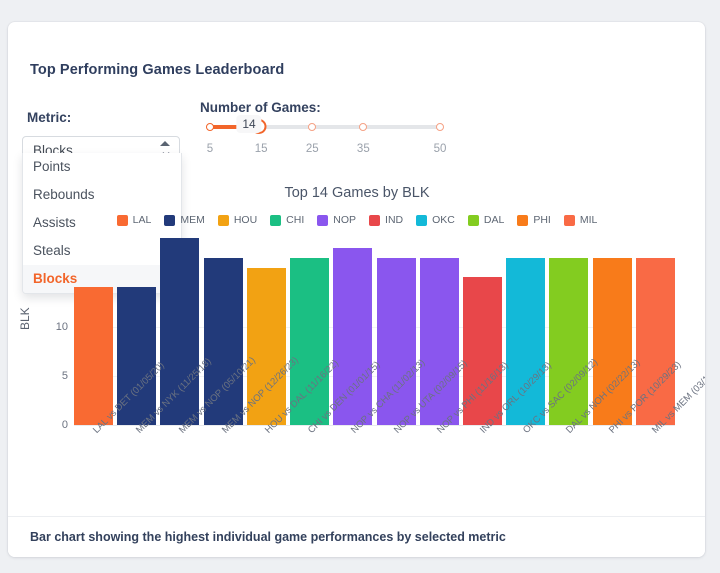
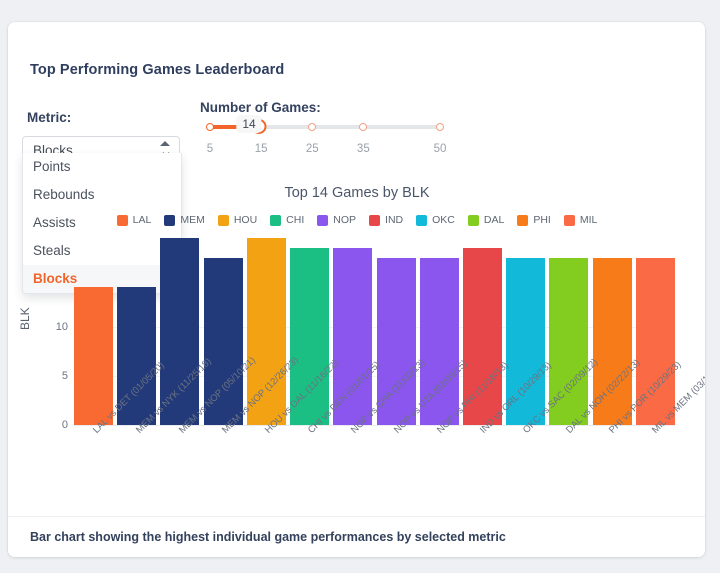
HOU vs DAL (11/16/22): 16 -> 19
CHI vs DEN (01/01/15): 17 -> 18
IND vs ORL (10/29/13): 15 -> 18
